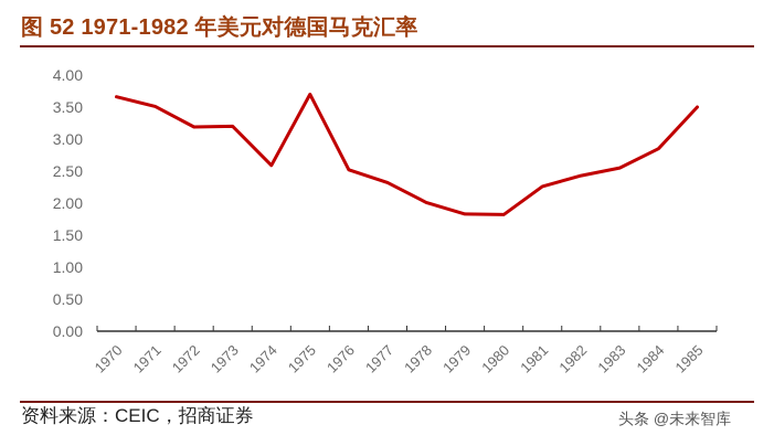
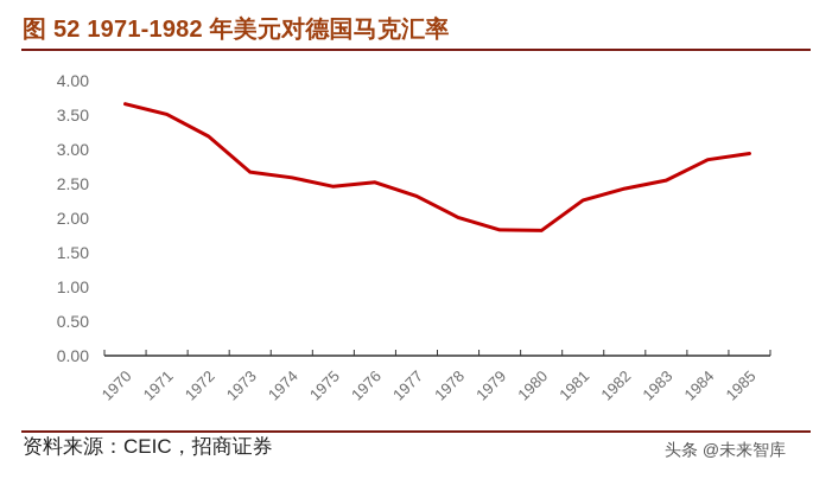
1973: 3.2 -> 2.7
1975: 3.7 -> 2.5
1985: 3.5 -> 2.9
